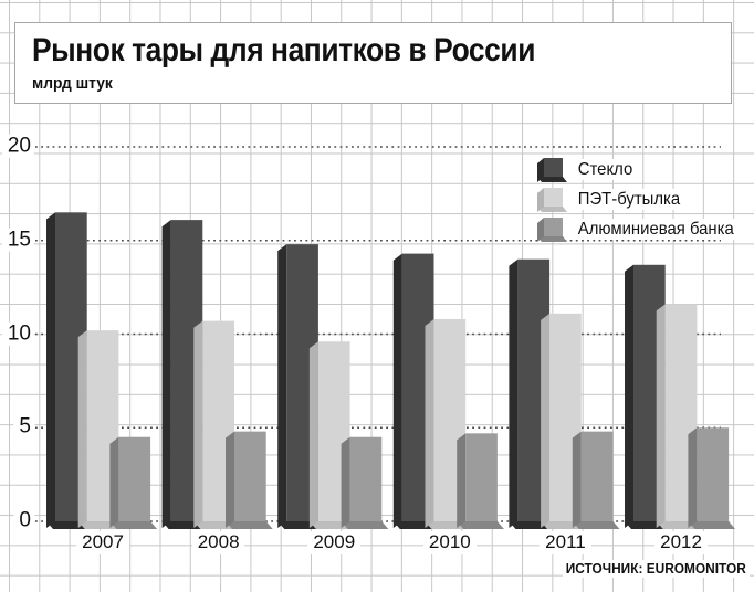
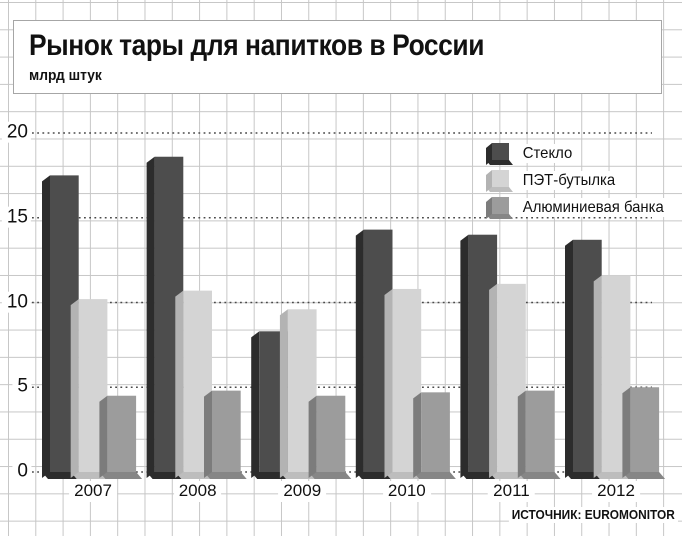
Стекло/2007: 16.5 -> 17.5
Стекло/2008: 16.1 -> 18.6
Стекло/2009: 14.8 -> 8.3
